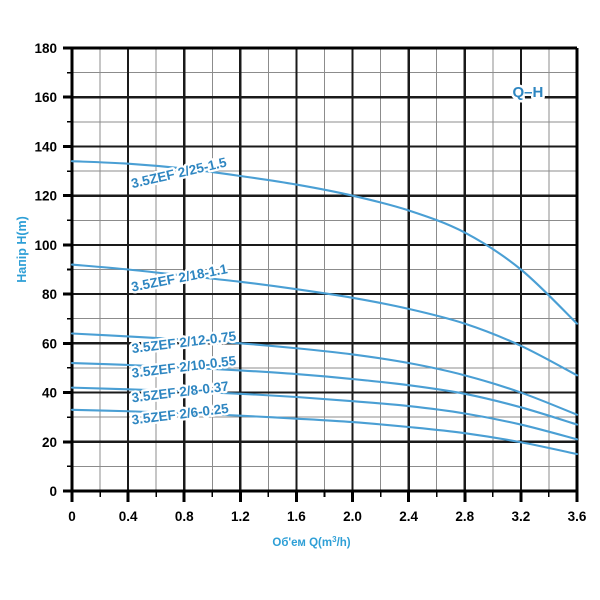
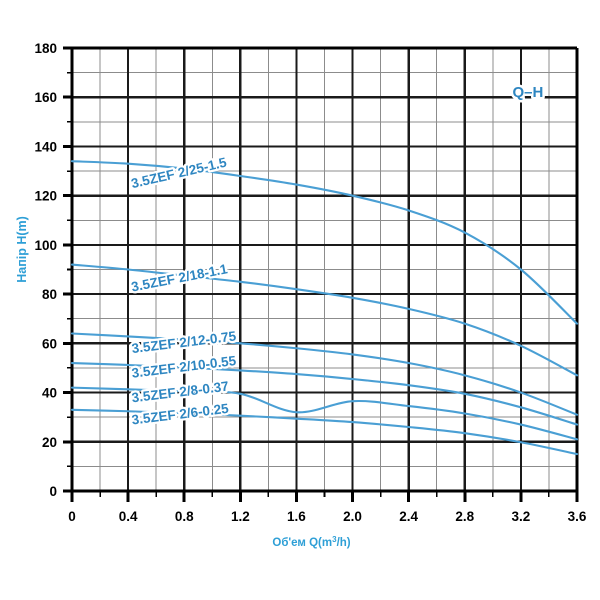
3.5ZEF 2/8-0.37/1.6: 38 -> 32
